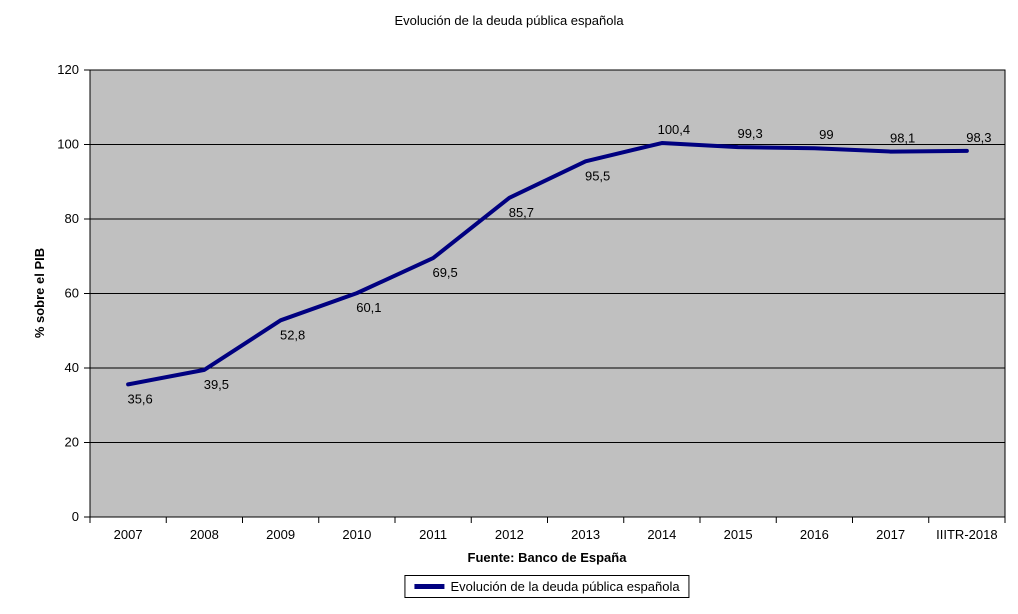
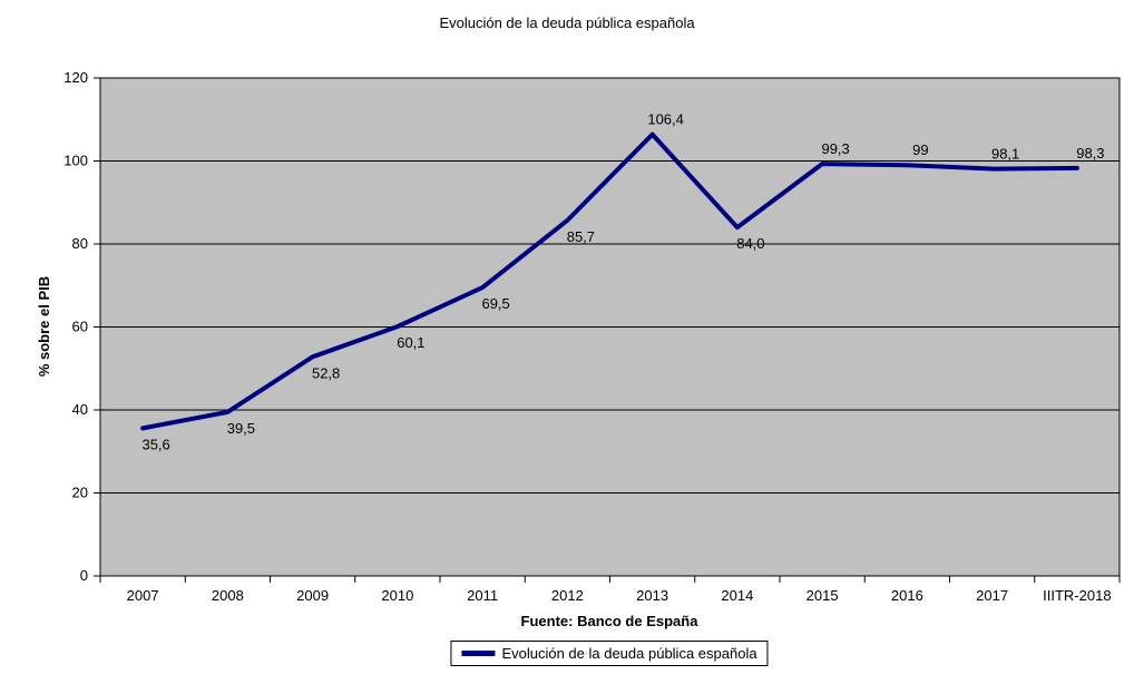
2013: 95,5 -> 106,4
2014: 100,4 -> 84,0
